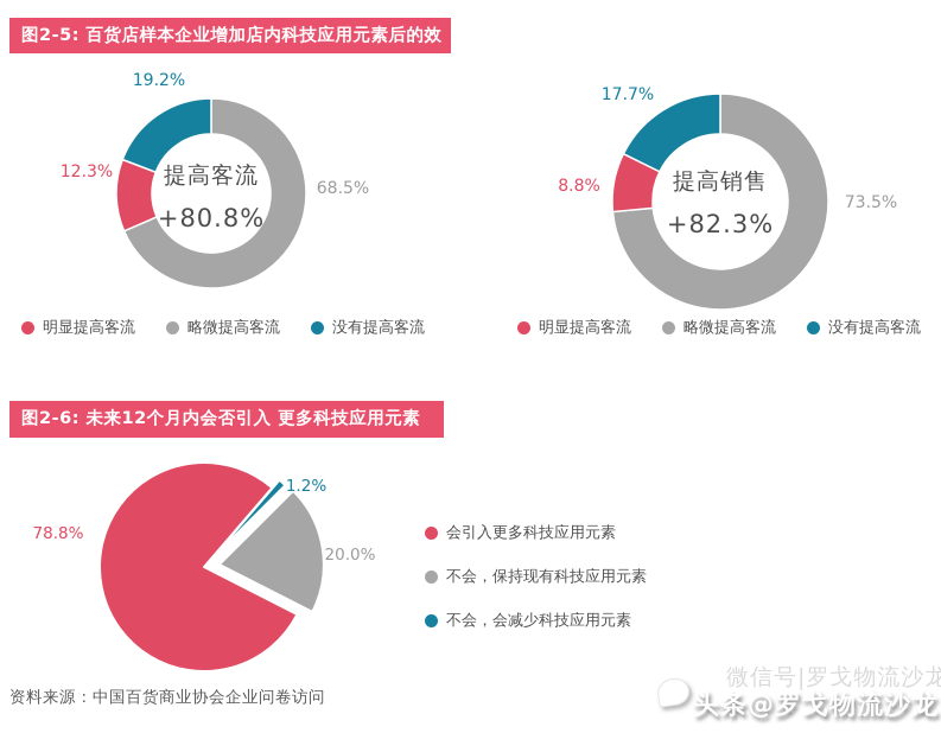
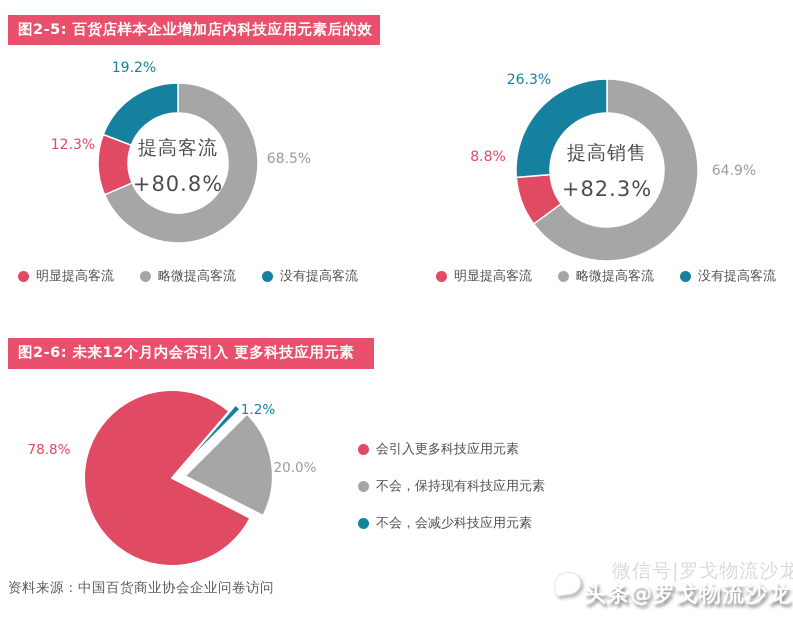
提高销售/略微提高客流: 73.5% -> 64.9%
提高销售/没有提高客流: 17.7% -> 26.3%
